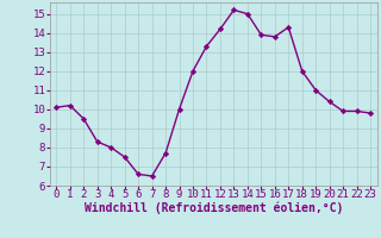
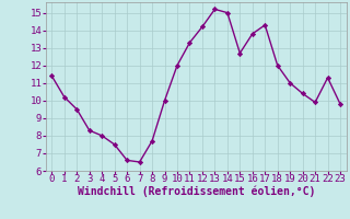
0: 10.1 -> 11.4
15: 13.9 -> 12.7
22: 9.9 -> 11.3
